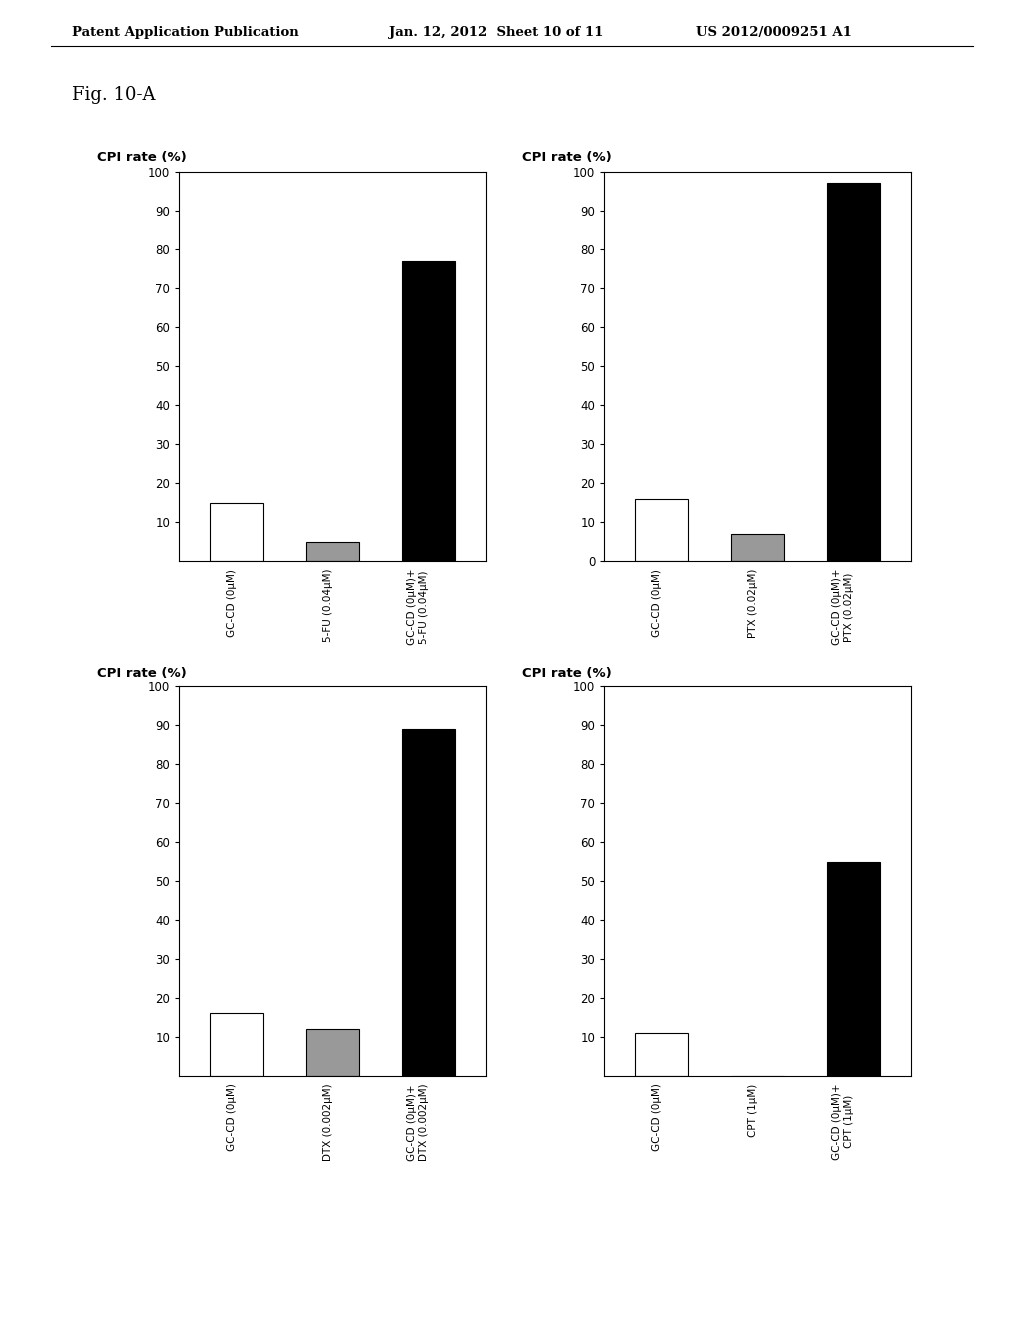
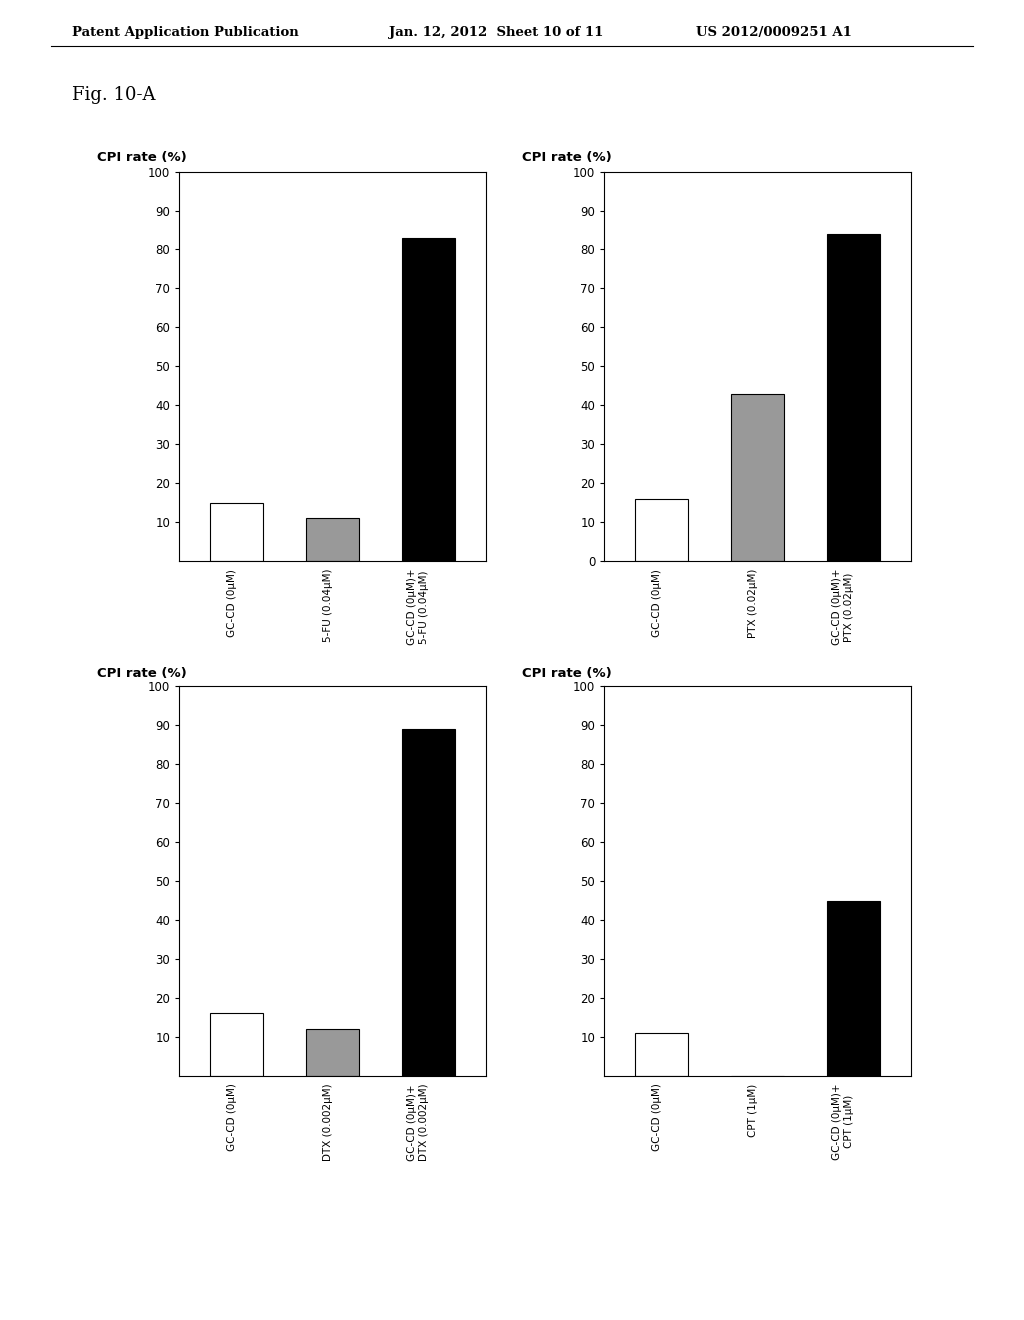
5-FU (0.04μM): 5 -> 11
GC-CD (0μM)+ 5-FU (0.04μM): 77 -> 83
PTX (0.02μM): 7 -> 43
GC-CD (0μM)+ PTX (0.02μM): 97 -> 84
GC-CD (0μM)+ CPT (1μM): 55 -> 45
